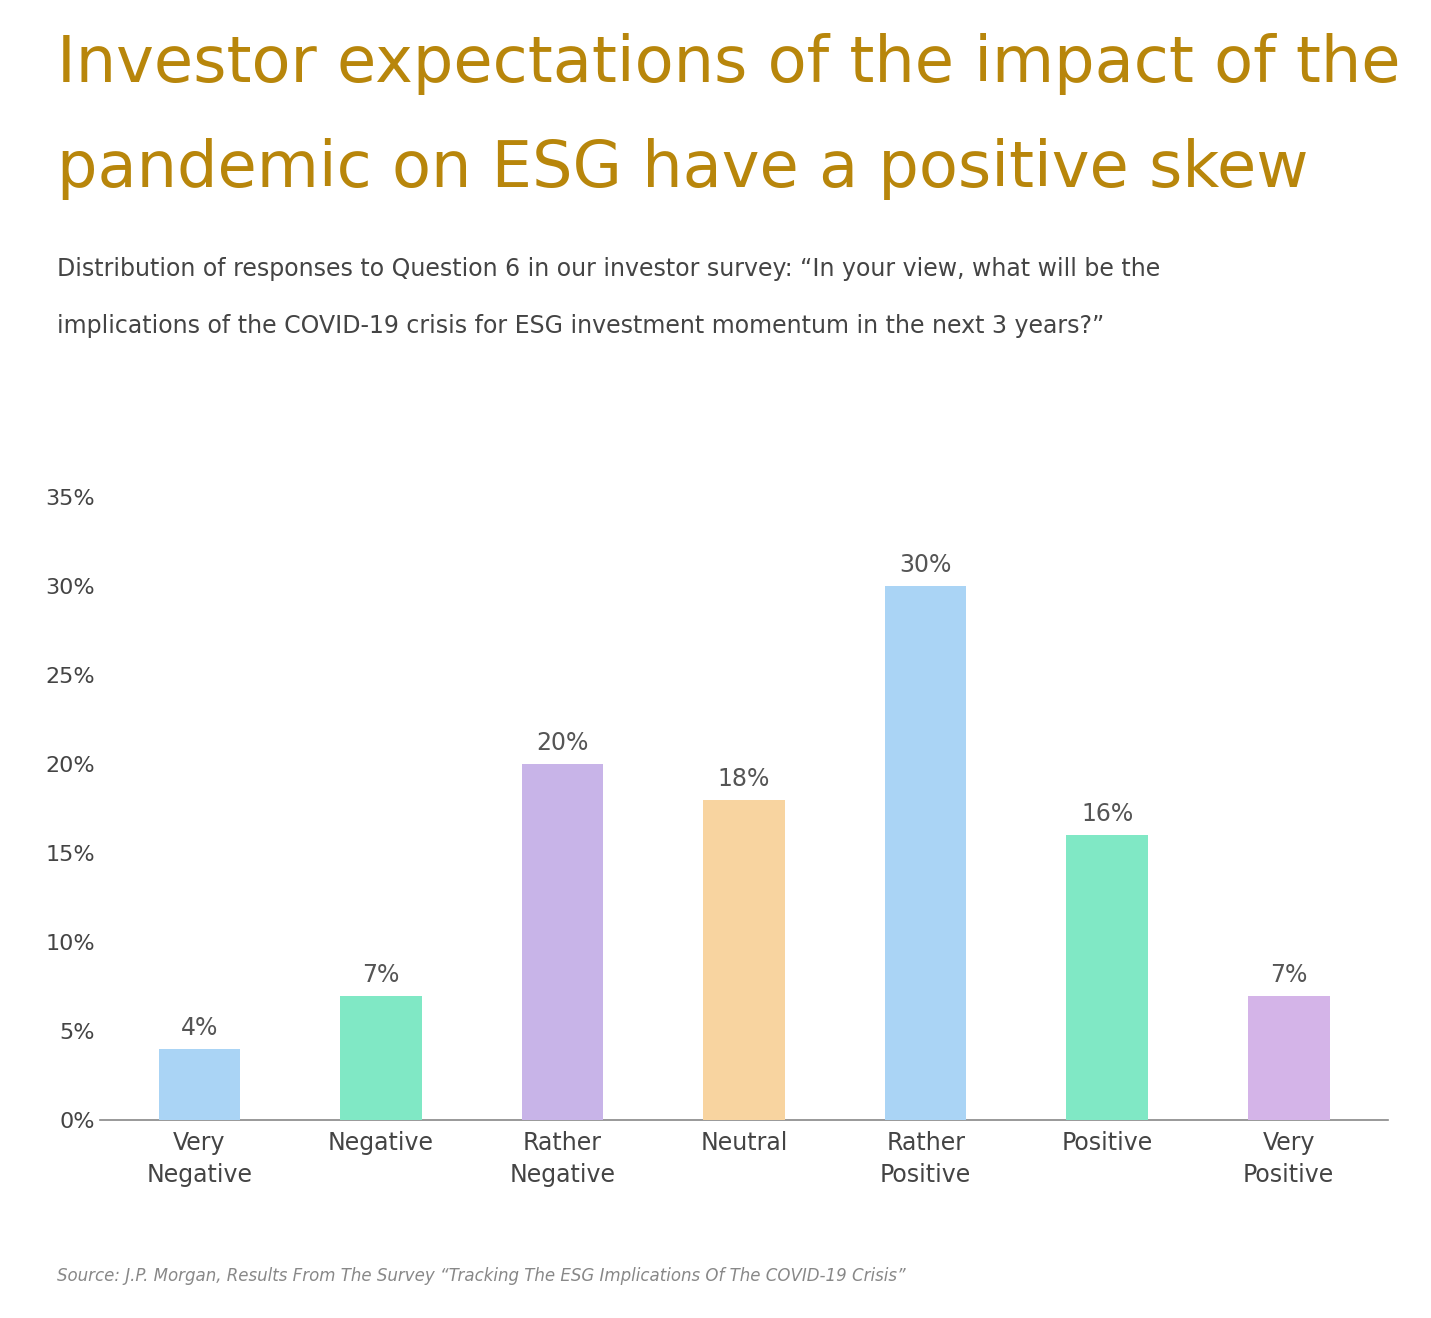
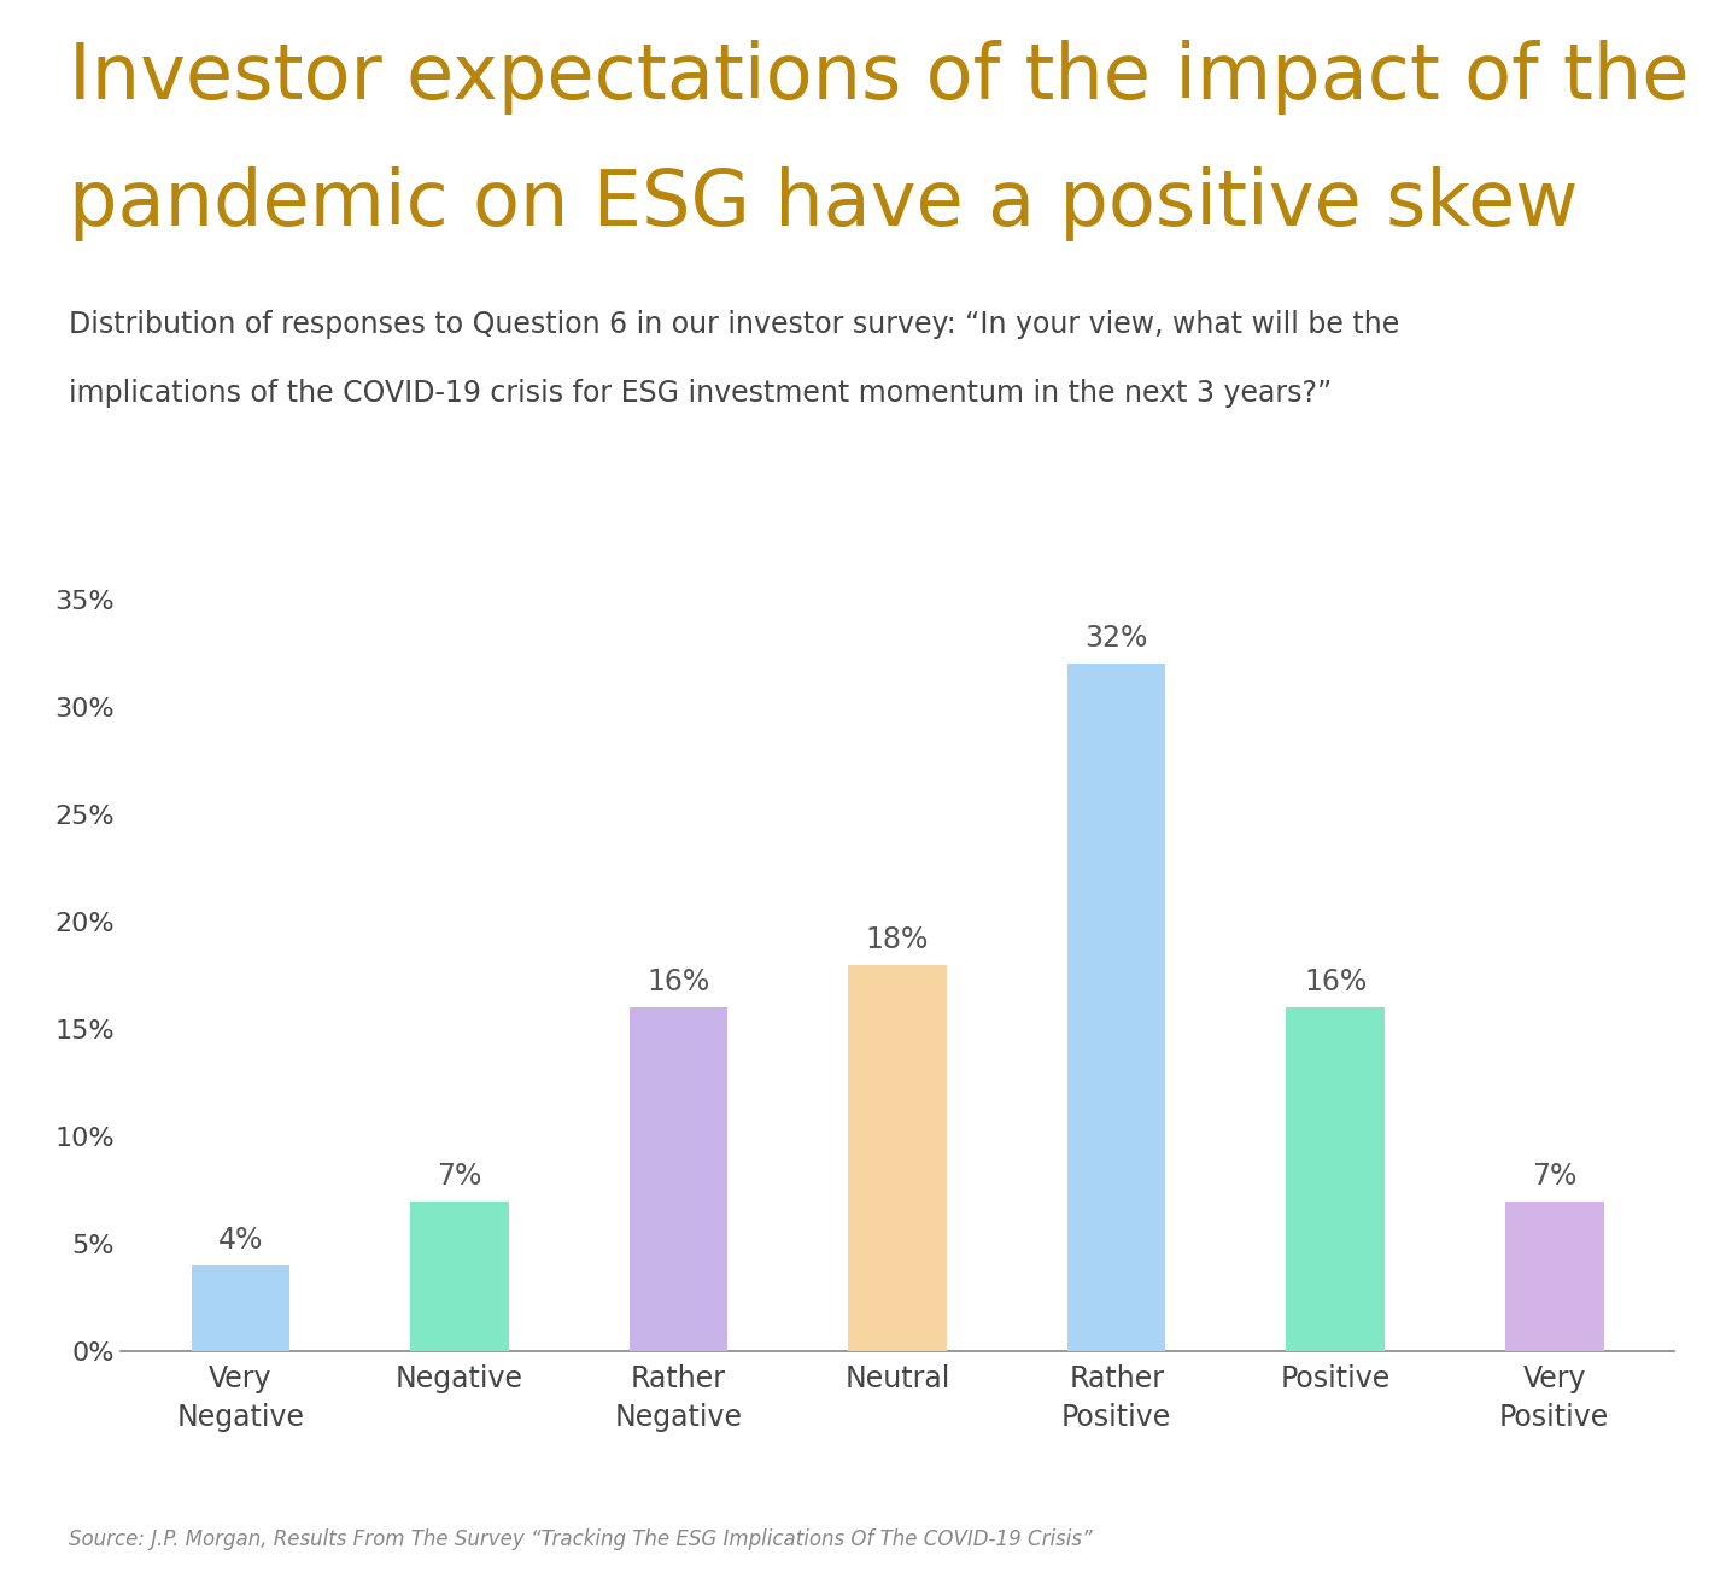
Rather Negative: 20% -> 16%
Rather Positive: 30% -> 32%
